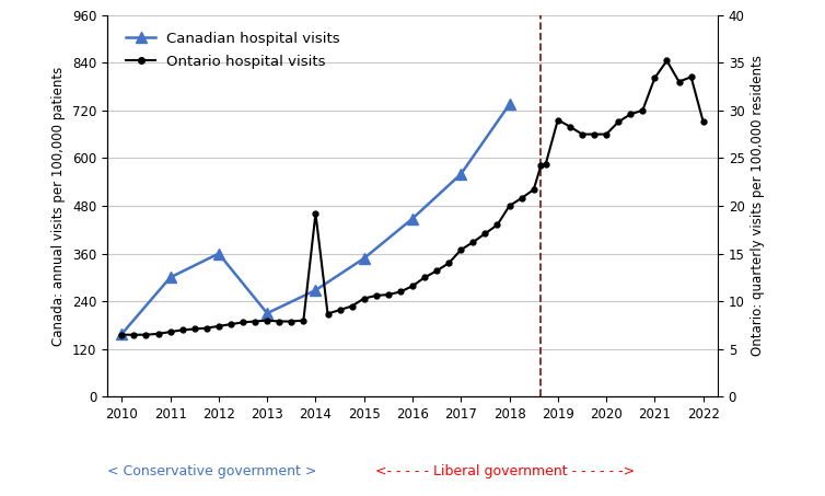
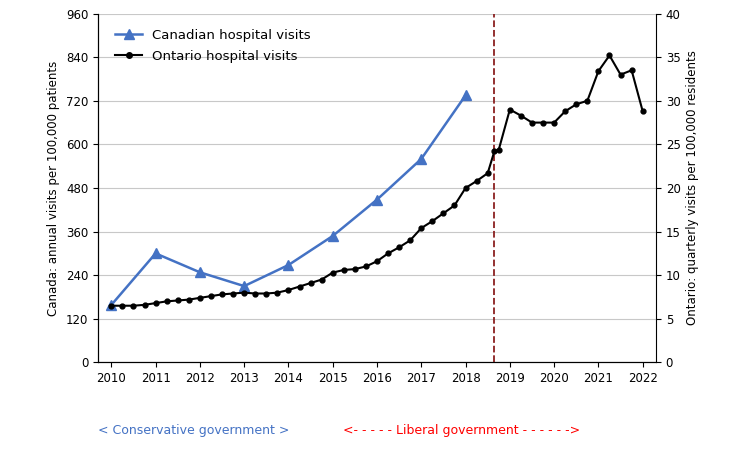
Canadian hospital visits/2012: 360 -> 248
Ontario hospital visits/2014: 19.2 -> 8.3
